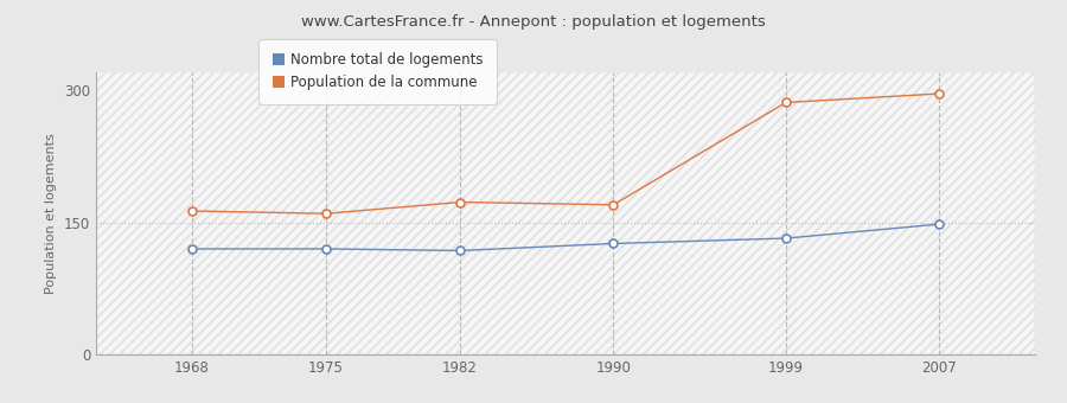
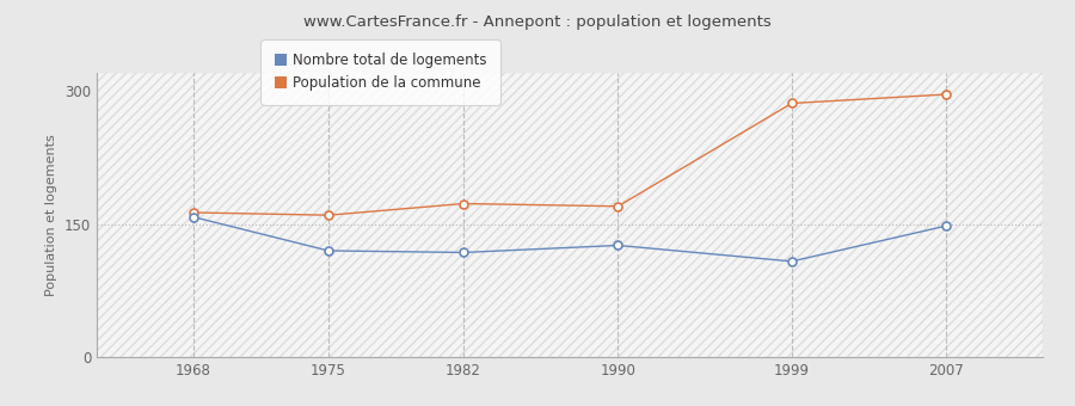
Nombre total de logements/1968: 120 -> 158
Nombre total de logements/1999: 132 -> 108
